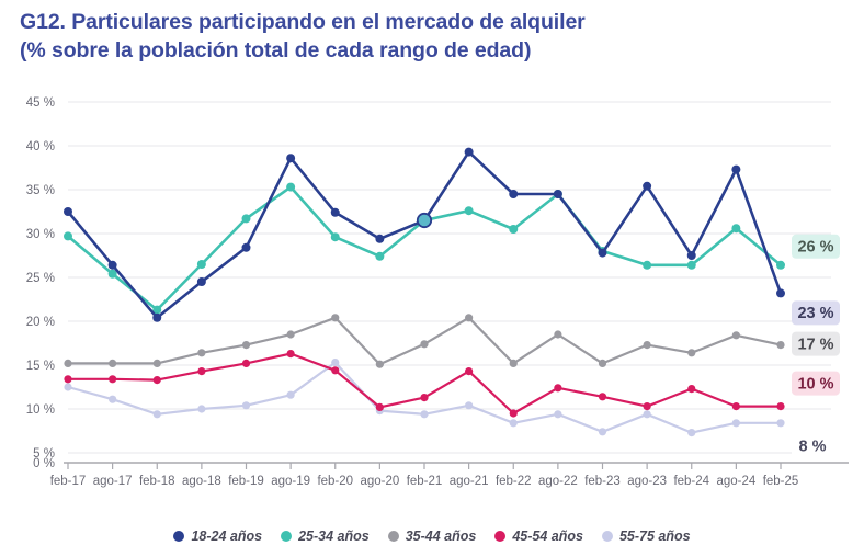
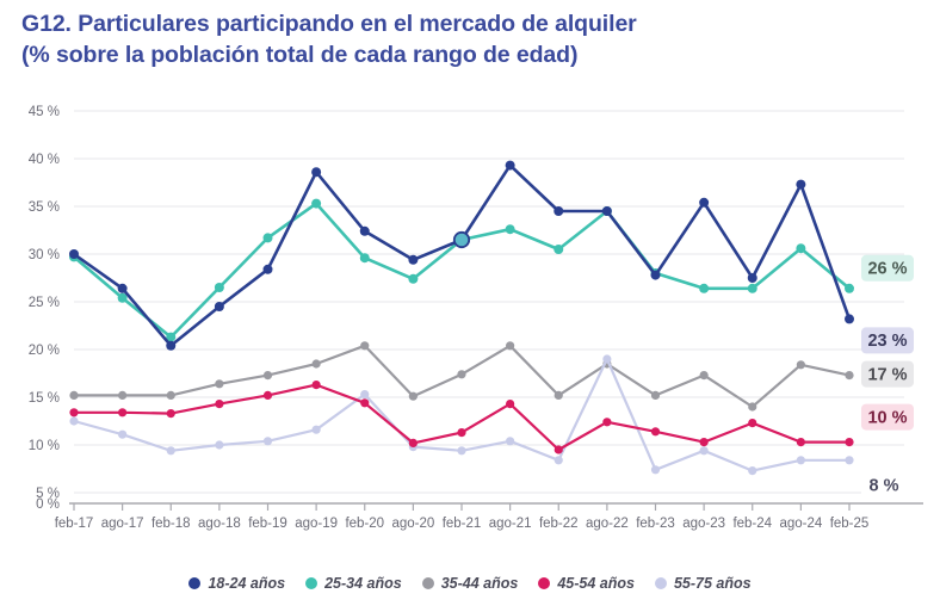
18-24 años/feb-17: 32% -> 30%
55-75 años/ago-22: 9% -> 19%
35-44 años/feb-24: 16% -> 14%
